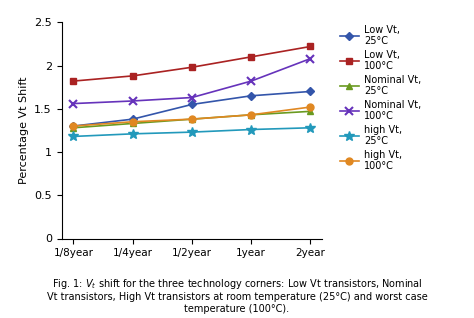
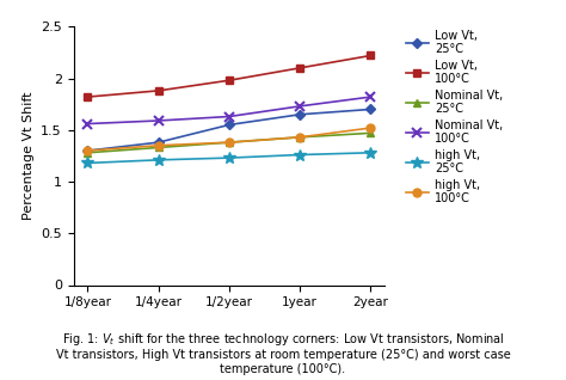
Nominal Vt, 100°C/1year: 1.82 -> 1.73
Nominal Vt, 100°C/2year: 2.08 -> 1.82
